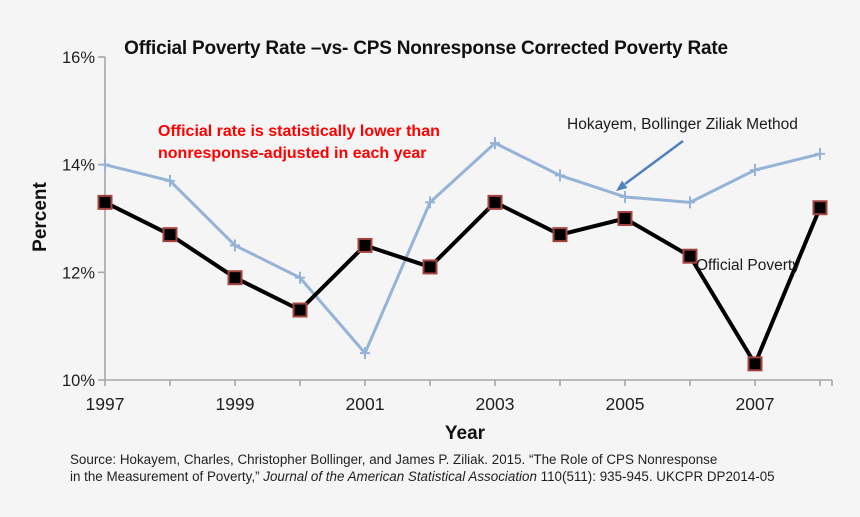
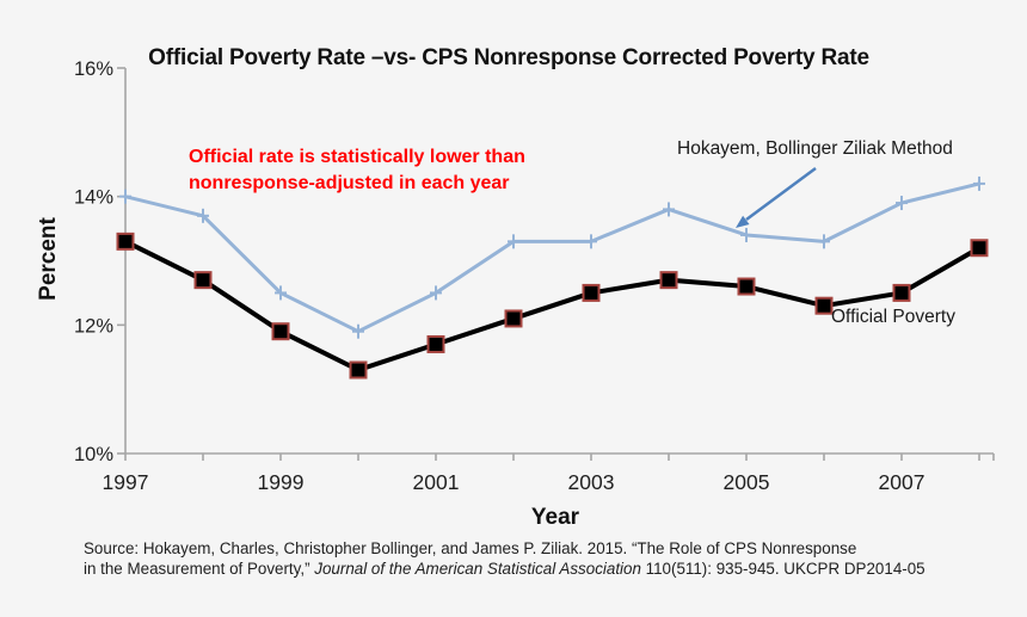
Hokayem, Bollinger Ziliak Method/2001: 10.5% -> 12.5%
Official Poverty/2001: 12.5% -> 11.7%
Hokayem, Bollinger Ziliak Method/2003: 14.4% -> 13.3%
Official Poverty/2003: 13.3% -> 12.5%
Official Poverty/2005: 13.0% -> 12.6%
Official Poverty/2007: 10.3% -> 12.5%
